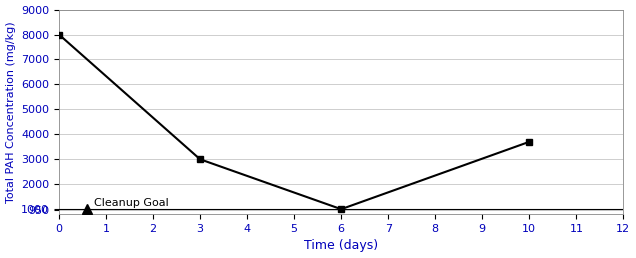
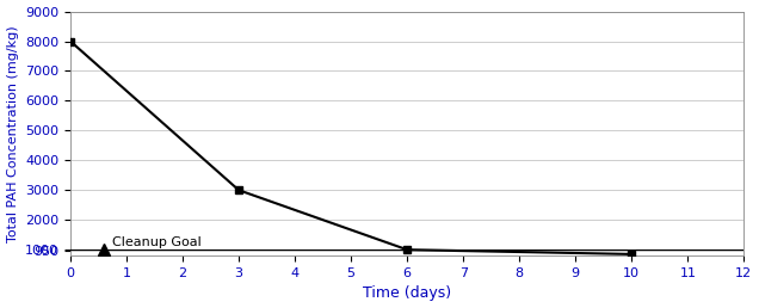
10: 3700 -> 850
